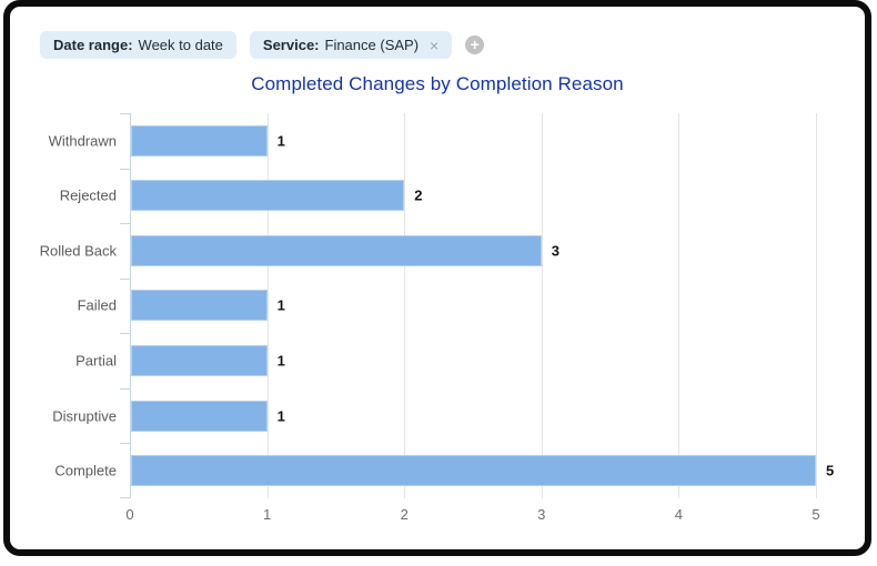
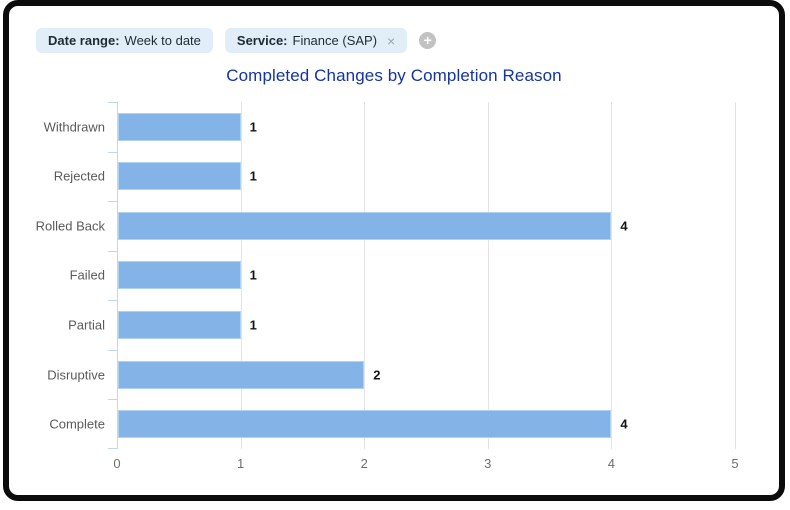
Rejected: 2 -> 1
Rolled Back: 3 -> 4
Disruptive: 1 -> 2
Complete: 5 -> 4
